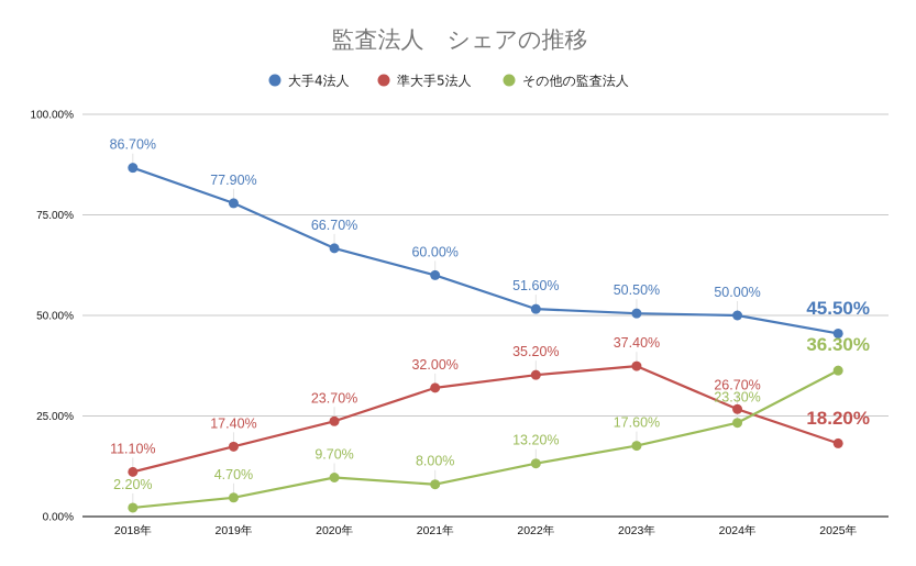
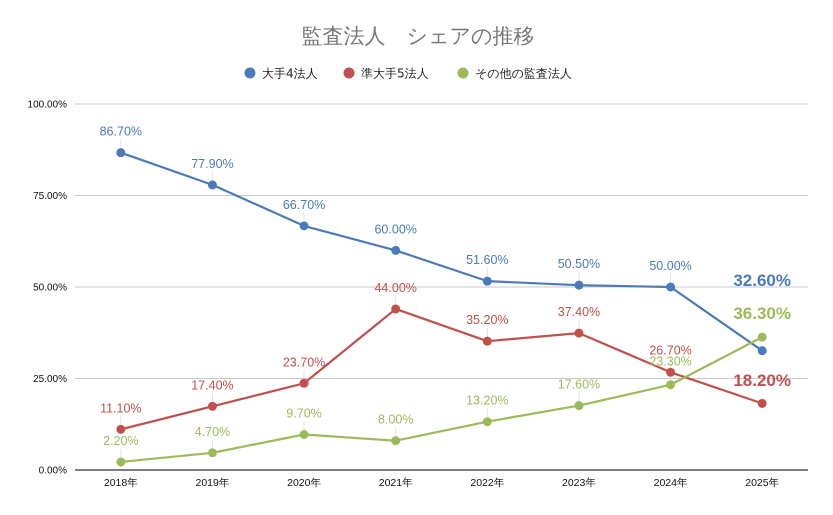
準大手5法人/2021年: 32.00% -> 44.00%
大手4法人/2025年: 45.50% -> 32.60%
